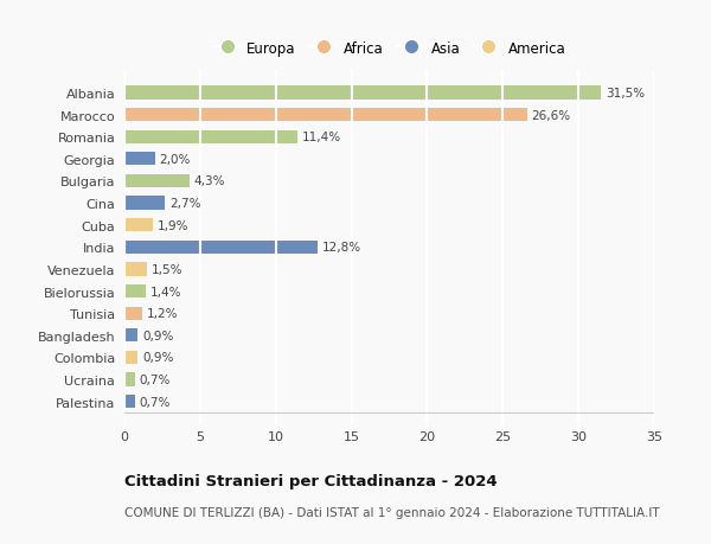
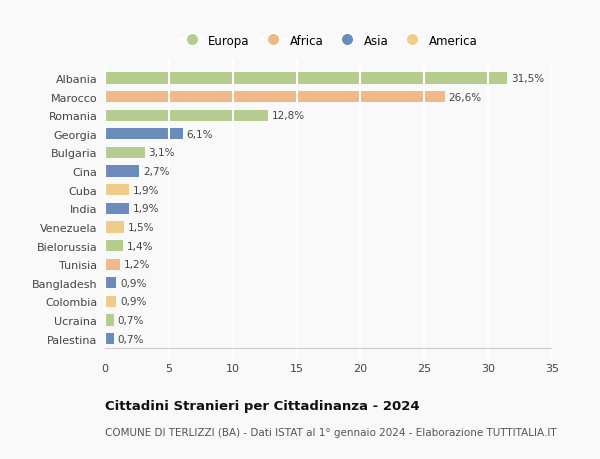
Romania: 11,4% -> 12,8%
Georgia: 2,0% -> 6,1%
Bulgaria: 4,3% -> 3,1%
India: 12,8% -> 1,9%
